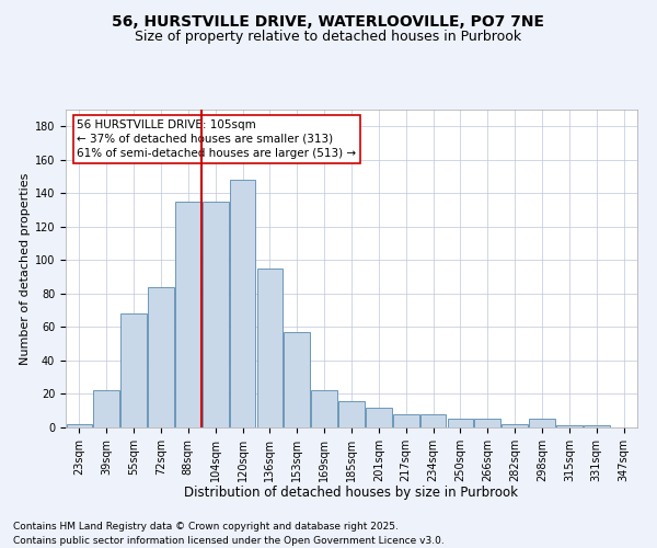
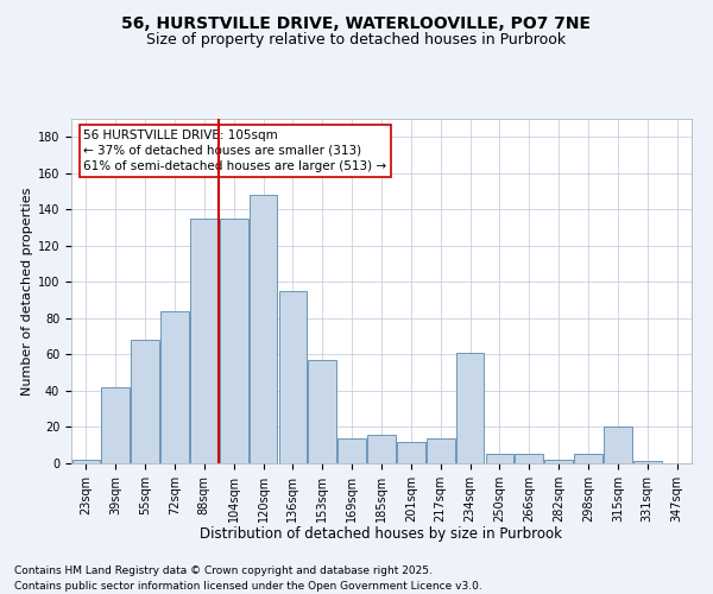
39sqm: 22 -> 42
169sqm: 22 -> 14
217sqm: 8 -> 14
234sqm: 8 -> 61
315sqm: 1 -> 20
